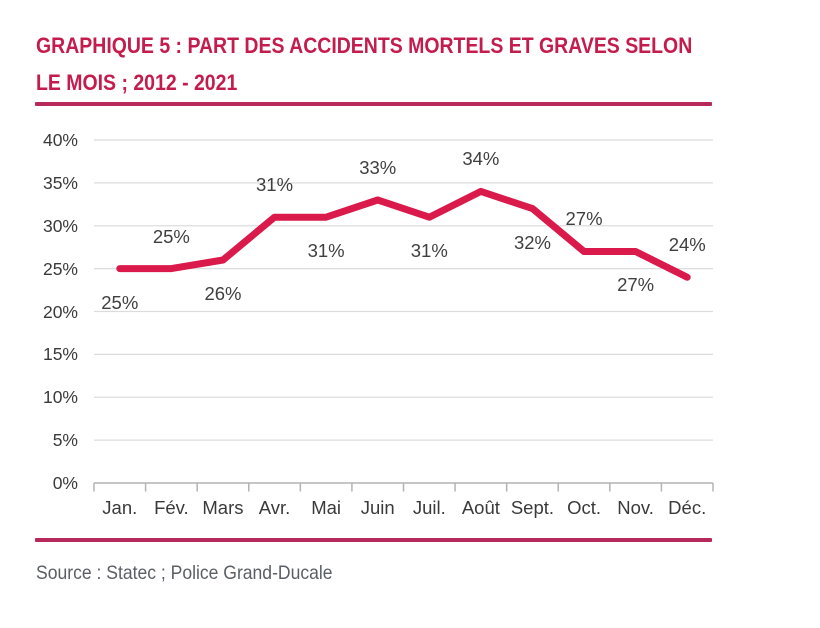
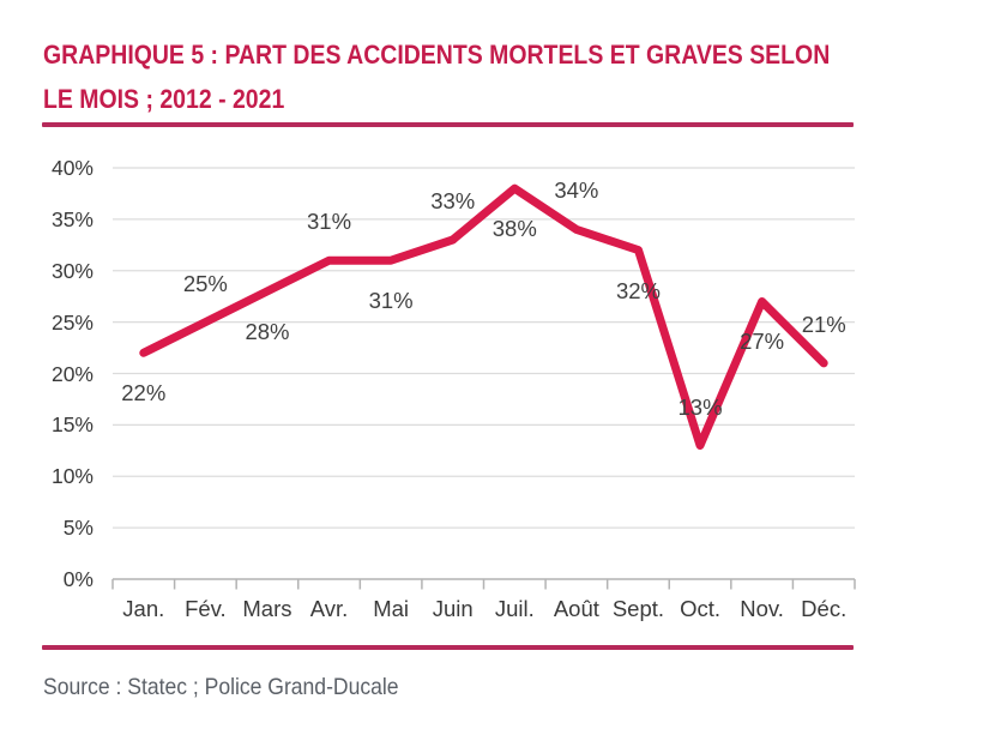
Jan.: 25% -> 22%
Mars: 26% -> 28%
Juil.: 31% -> 38%
Oct.: 27% -> 13%
Déc.: 24% -> 21%
